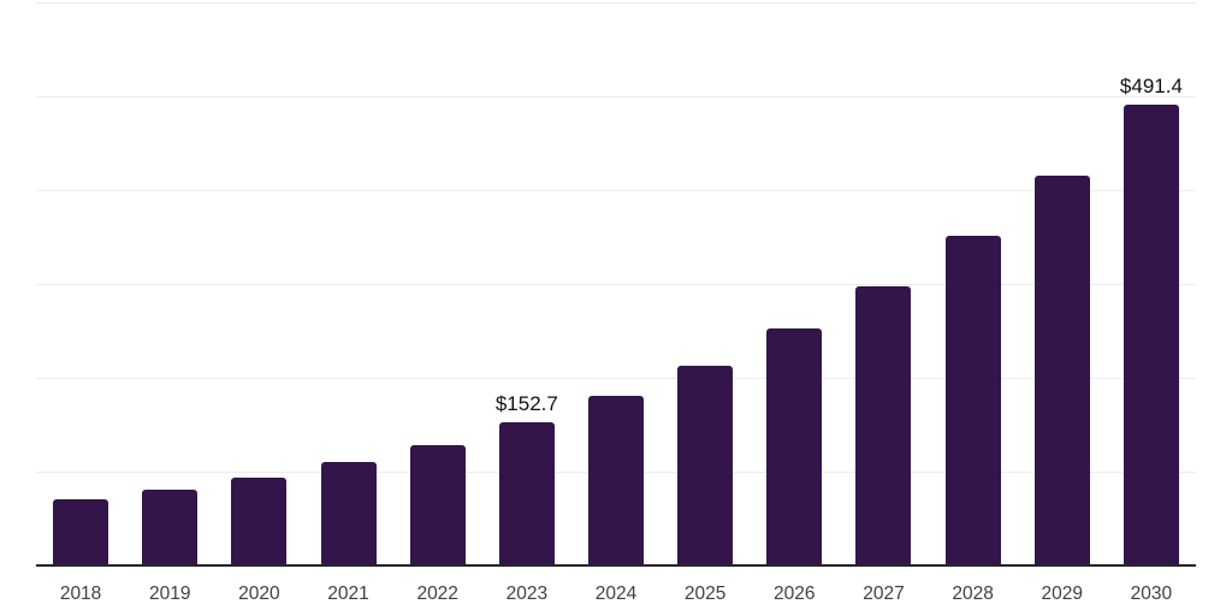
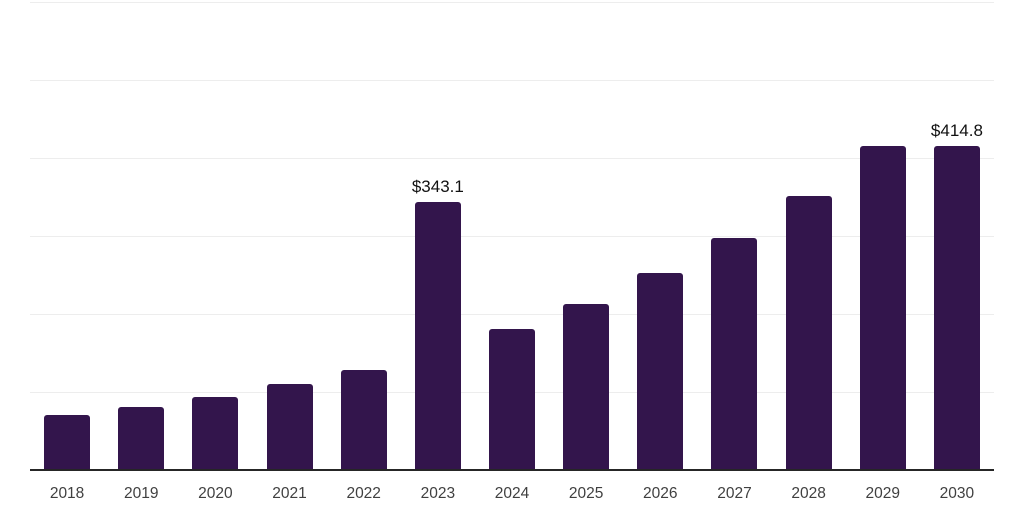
2023: $152.7 -> $343.1
2030: $491.4 -> $414.8
